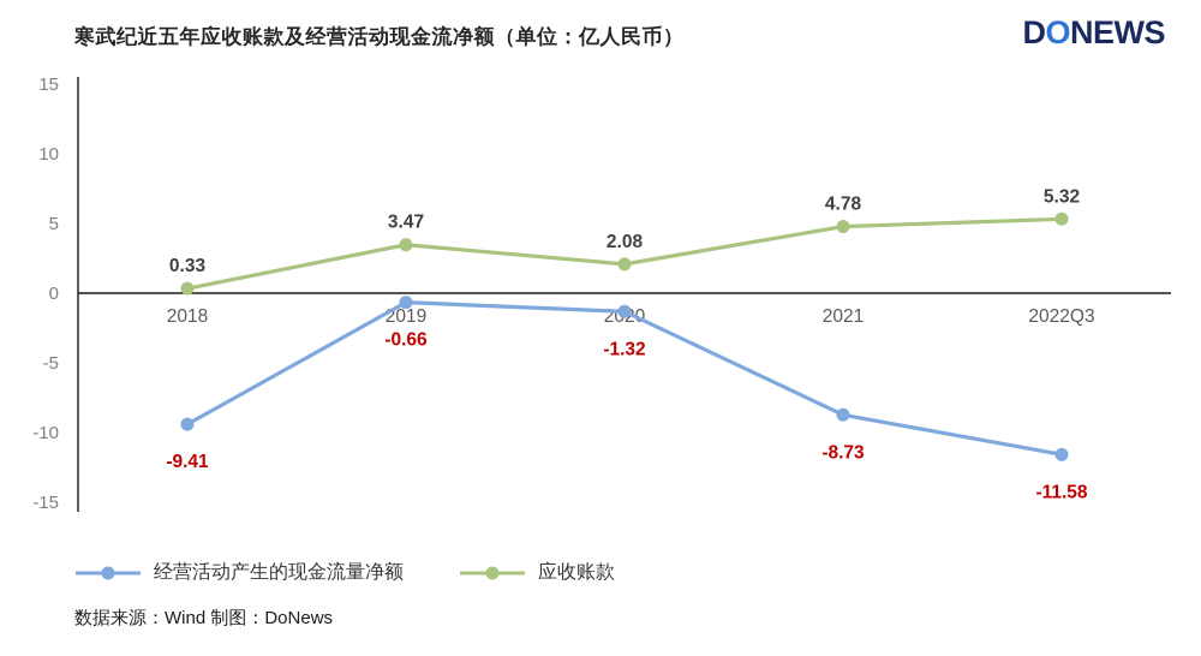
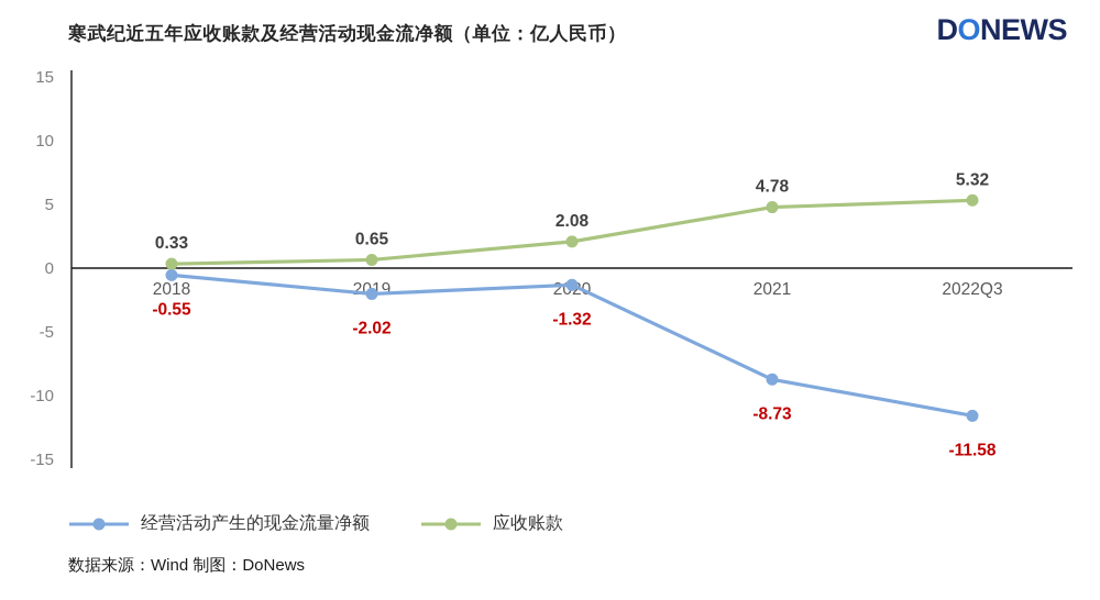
经营活动产生的现金流量净额/2018: -9.41 -> -0.55
经营活动产生的现金流量净额/2019: -0.66 -> -2.02
应收账款/2019: 3.47 -> 0.65
